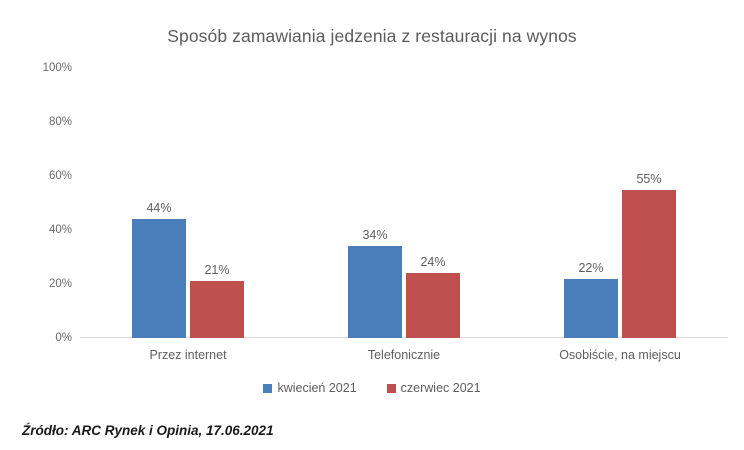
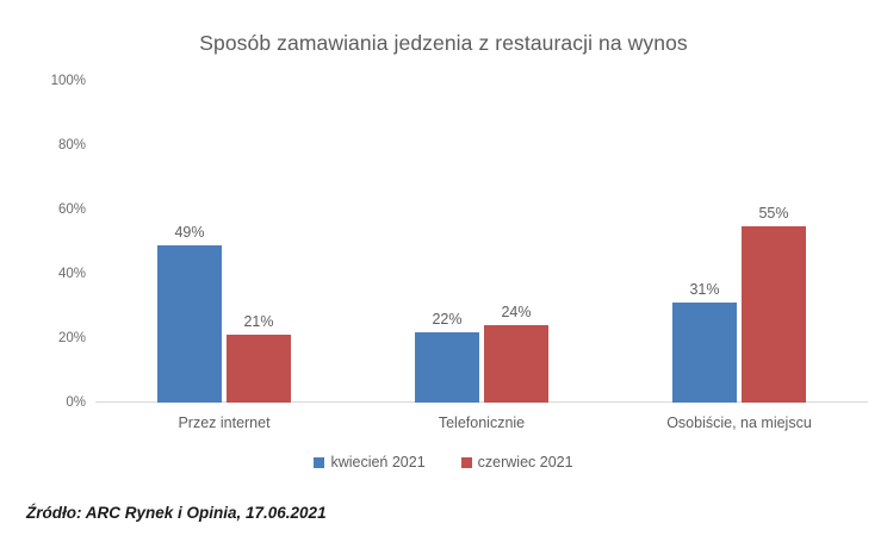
kwiecień 2021/Przez internet: 44% -> 49%
kwiecień 2021/Telefonicznie: 34% -> 22%
kwiecień 2021/Osobiście, na miejscu: 22% -> 31%
